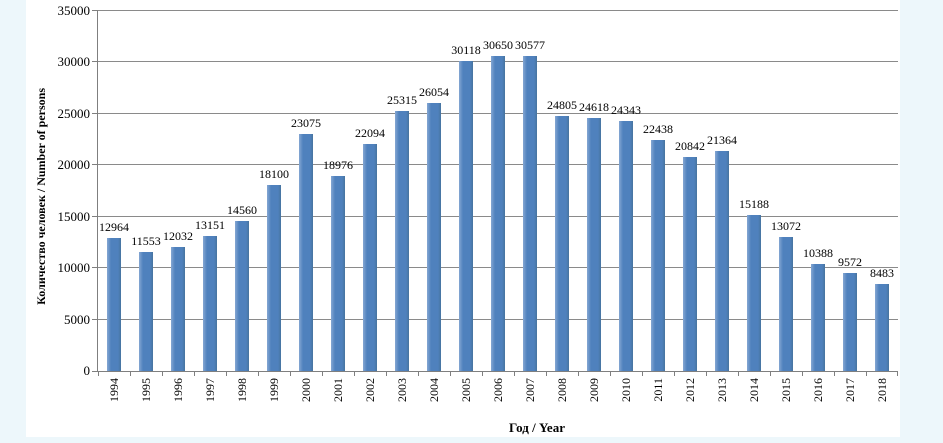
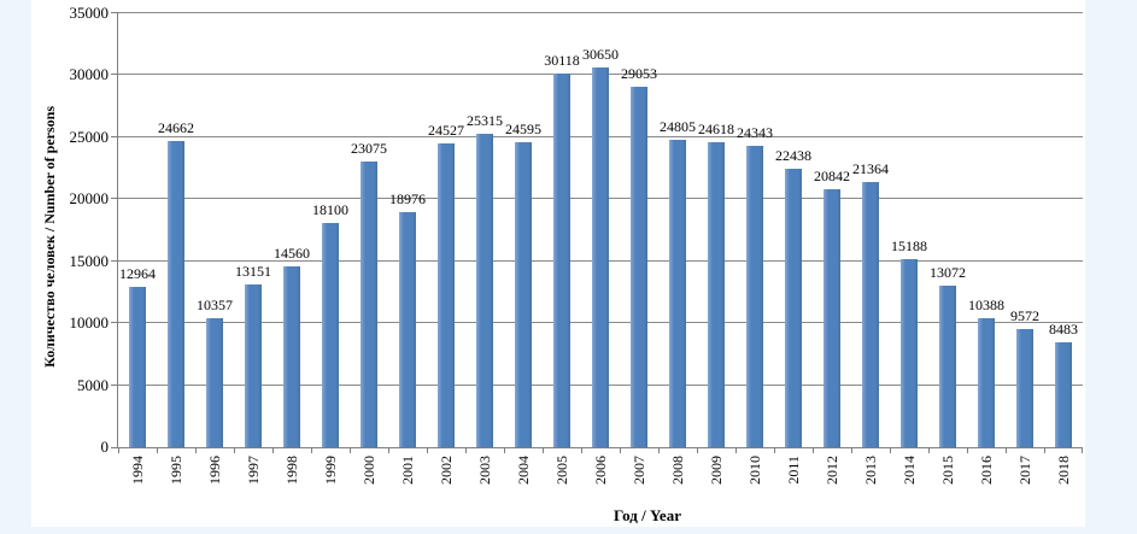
1995: 11553 -> 24662
1996: 12032 -> 10357
2002: 22094 -> 24527
2004: 26054 -> 24595
2007: 30577 -> 29053
